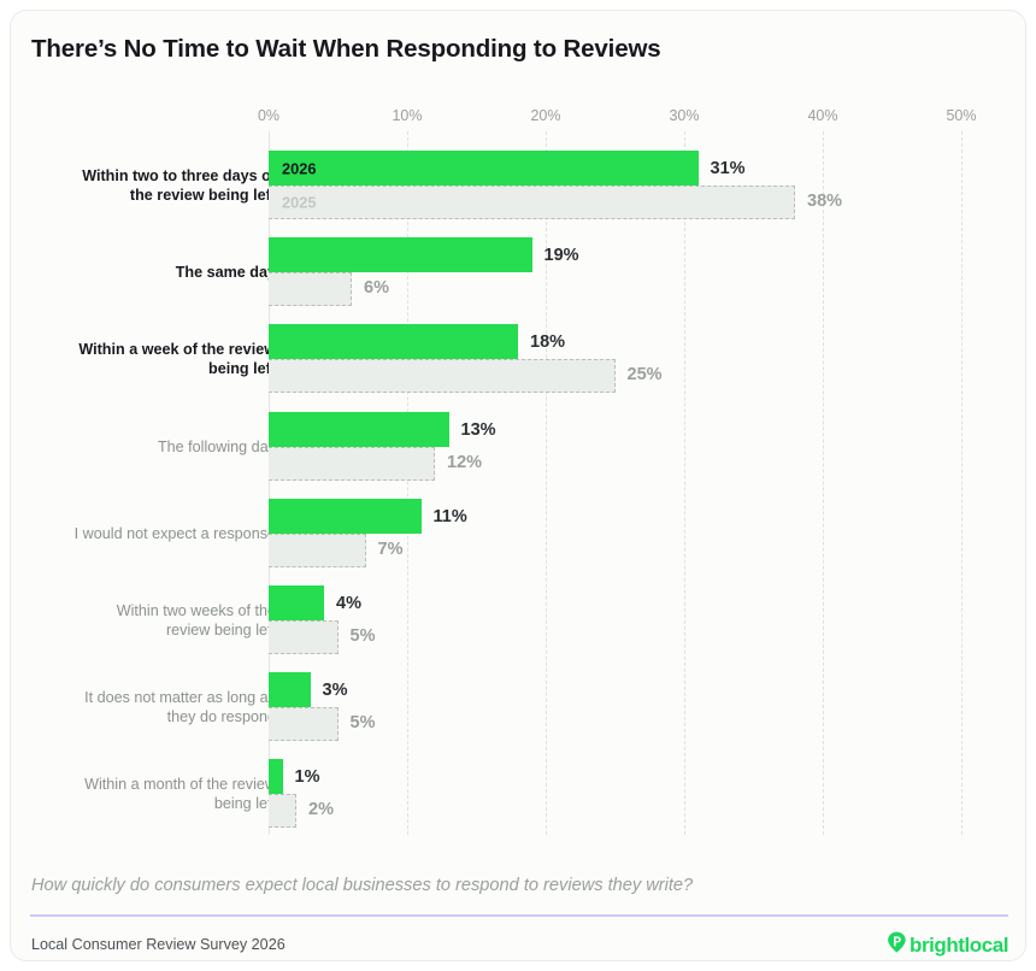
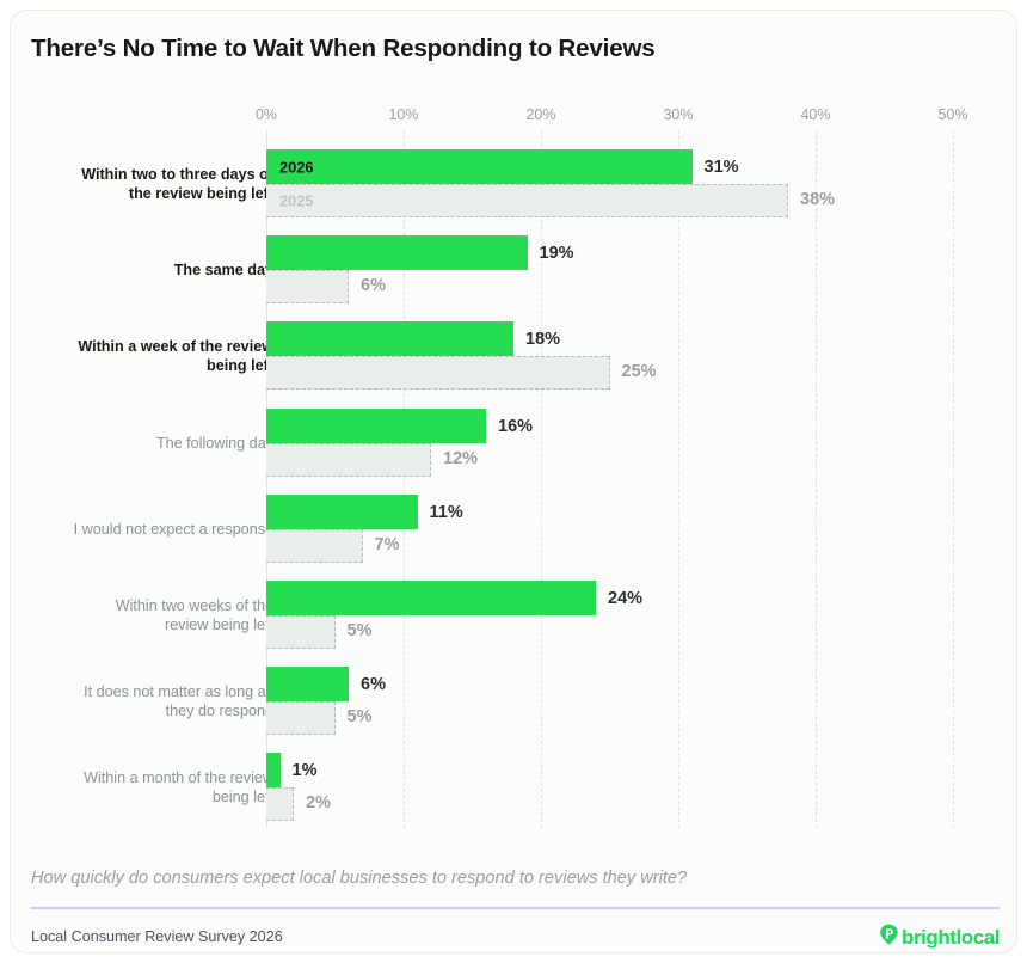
2026/The following day: 13% -> 16%
2026/Within two weeks of the review being left: 4% -> 24%
2026/It does not matter as long as they do respond: 3% -> 6%
